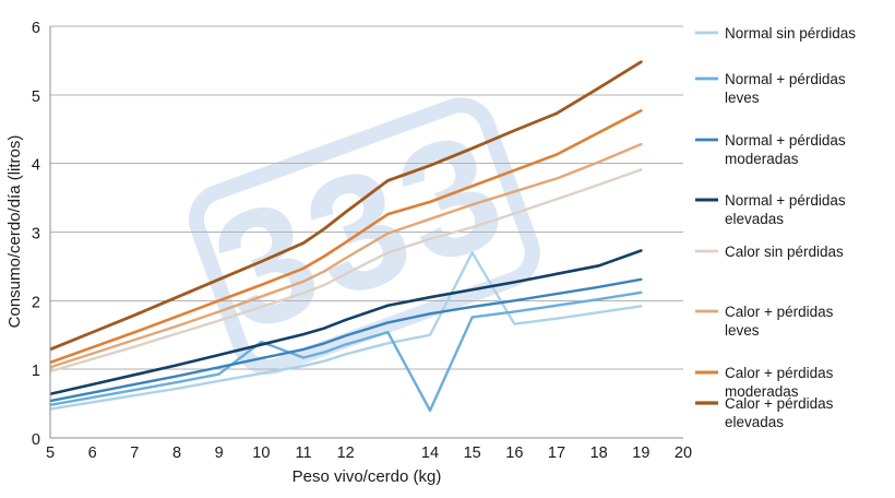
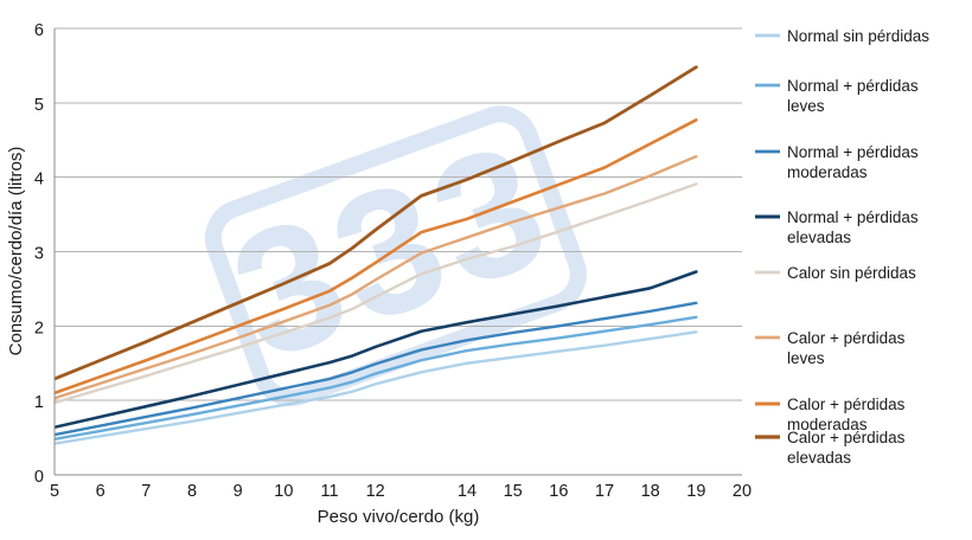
Normal + pérdidas leves/10: 1.4 -> 1.1
Normal + pérdidas leves/14: 0.4 -> 1.7
Normal sin pérdidas/15: 2.7 -> 1.6
